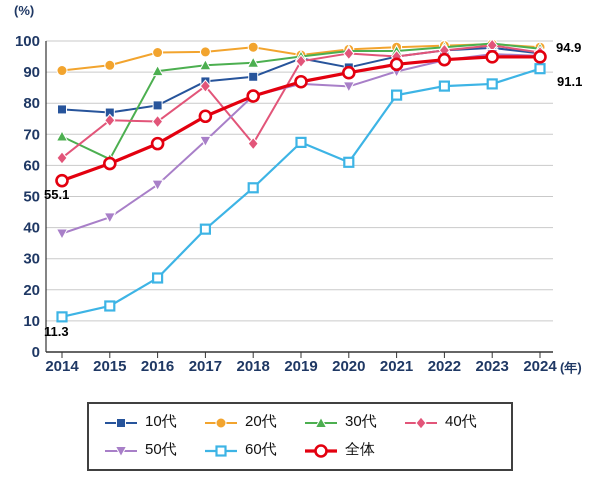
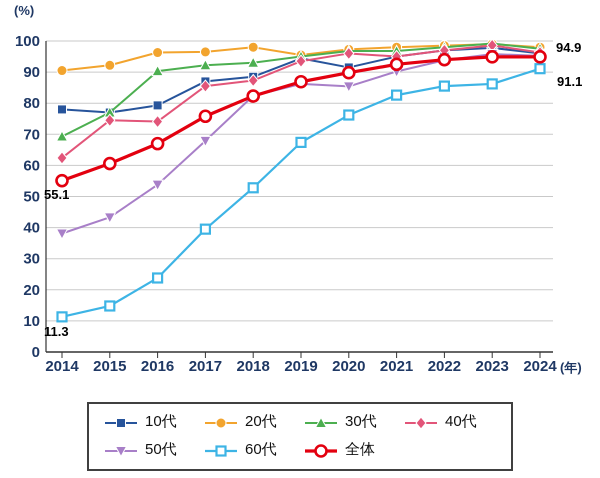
30代/2015: 62 -> 77
40代/2018: 67 -> 87
60代/2020: 61 -> 76
